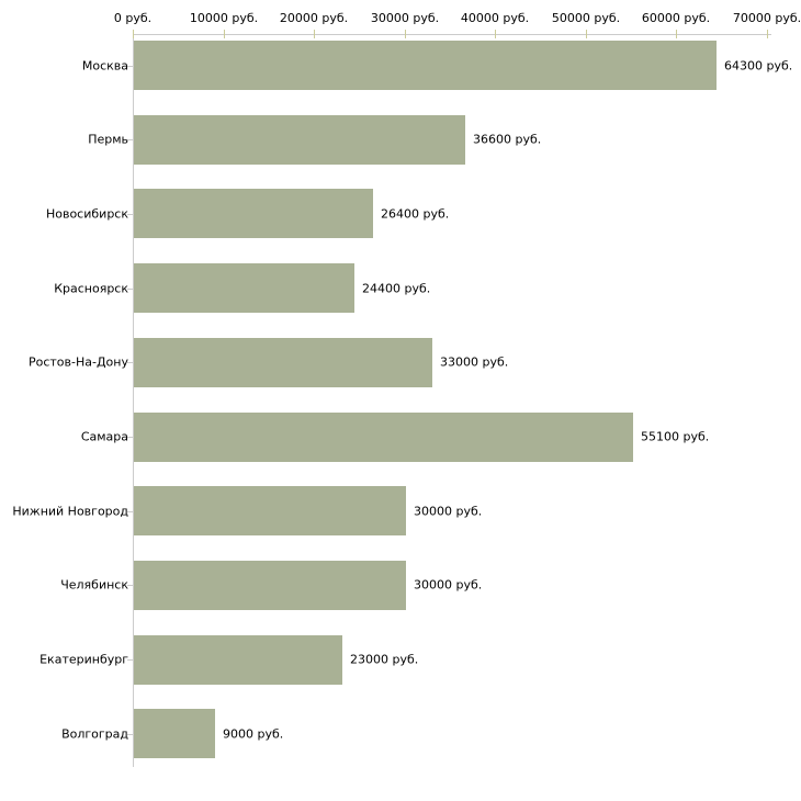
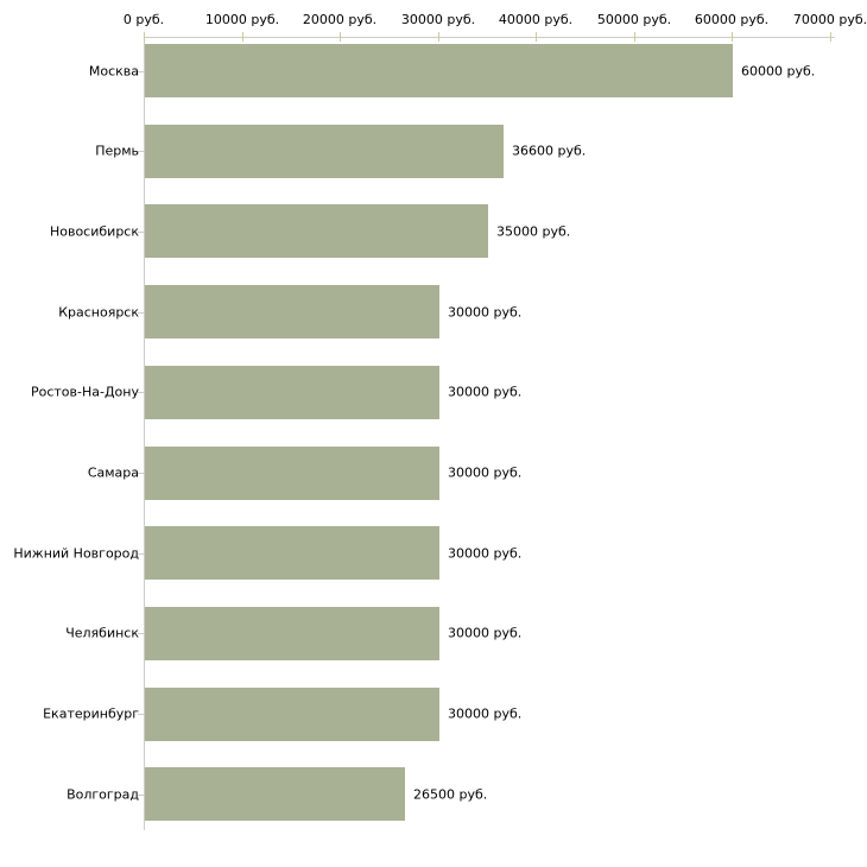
Москва: 64300 -> 60000
Новосибирск: 26400 -> 35000
Красноярск: 24400 -> 30000
Ростов-На-Дону: 33000 -> 30000
Самара: 55100 -> 30000
Екатеринбург: 23000 -> 30000
Волгоград: 9000 -> 26500
